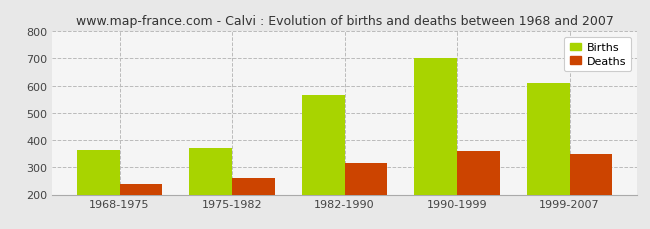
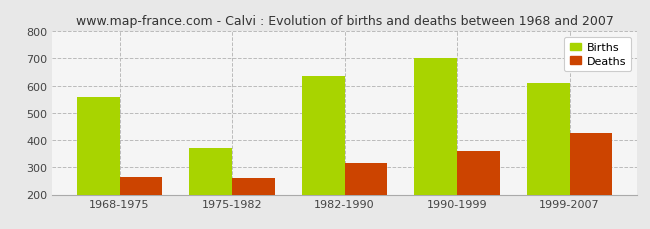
Births/1968-1975: 365 -> 560
Deaths/1968-1975: 238 -> 265
Births/1982-1990: 565 -> 635
Deaths/1999-2007: 350 -> 425
